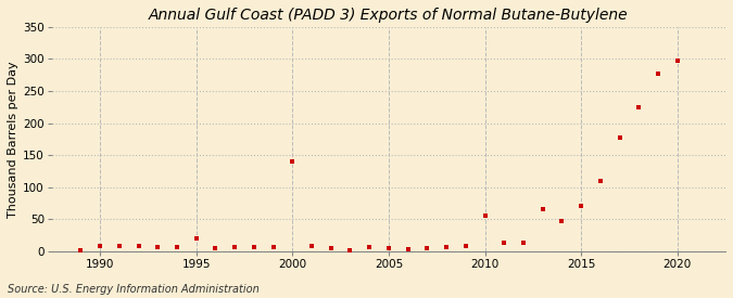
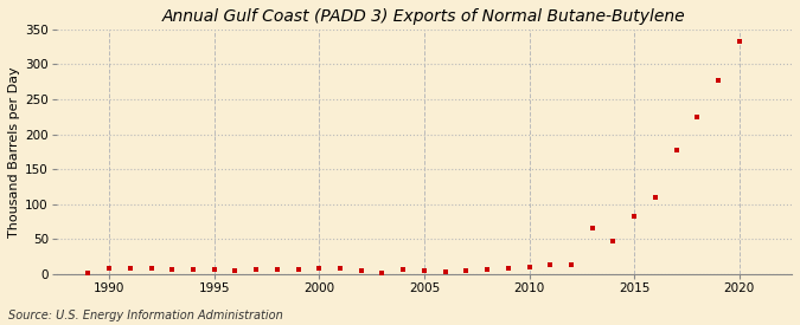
1995: 20 -> 7
2000: 140 -> 9
2010: 56 -> 10
2015: 70 -> 82
2020: 298 -> 333
